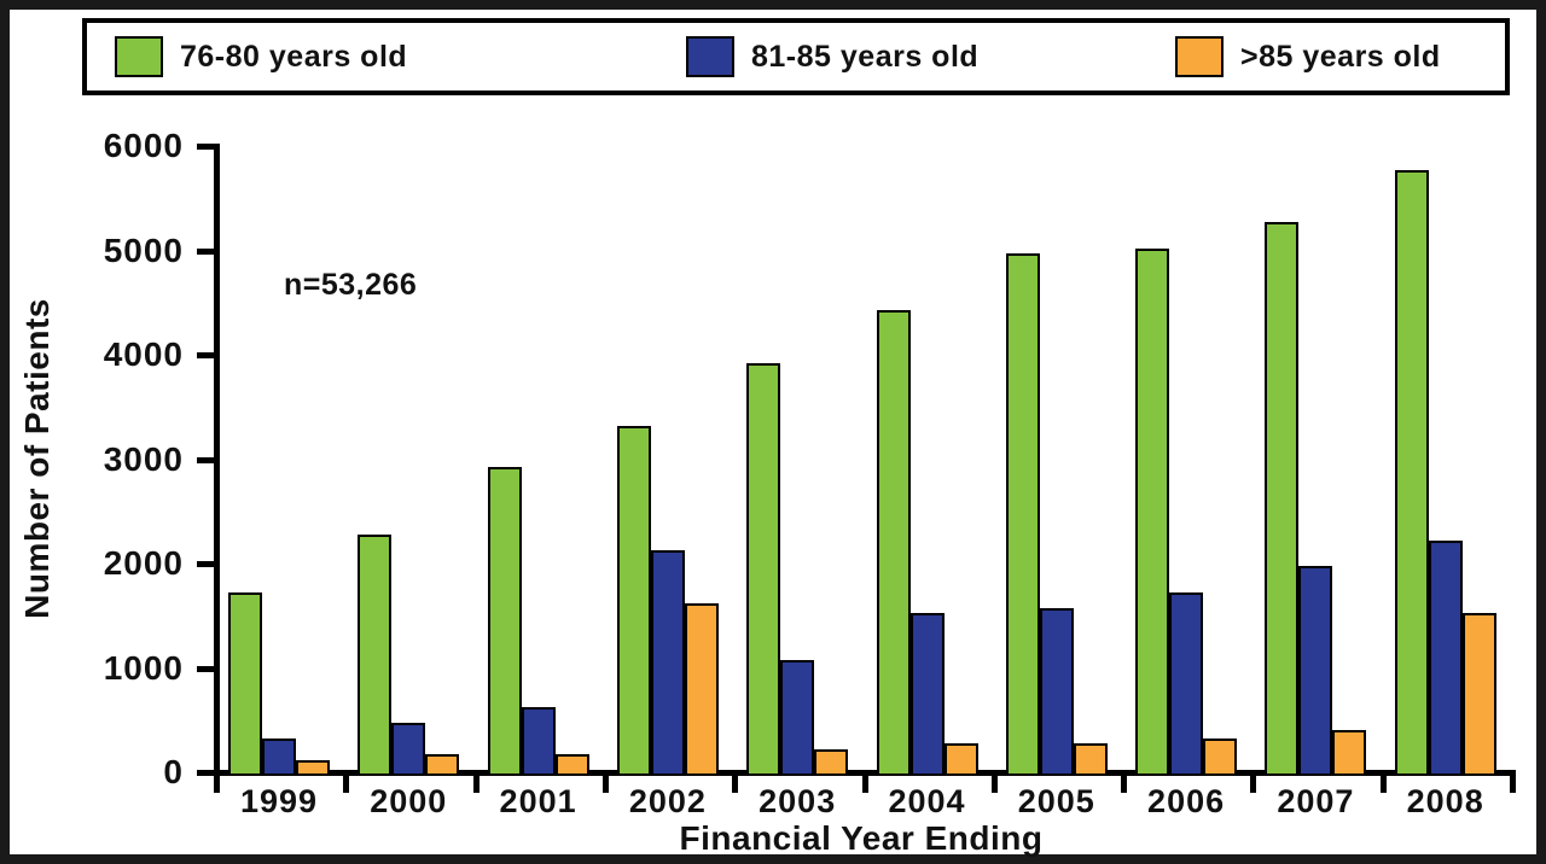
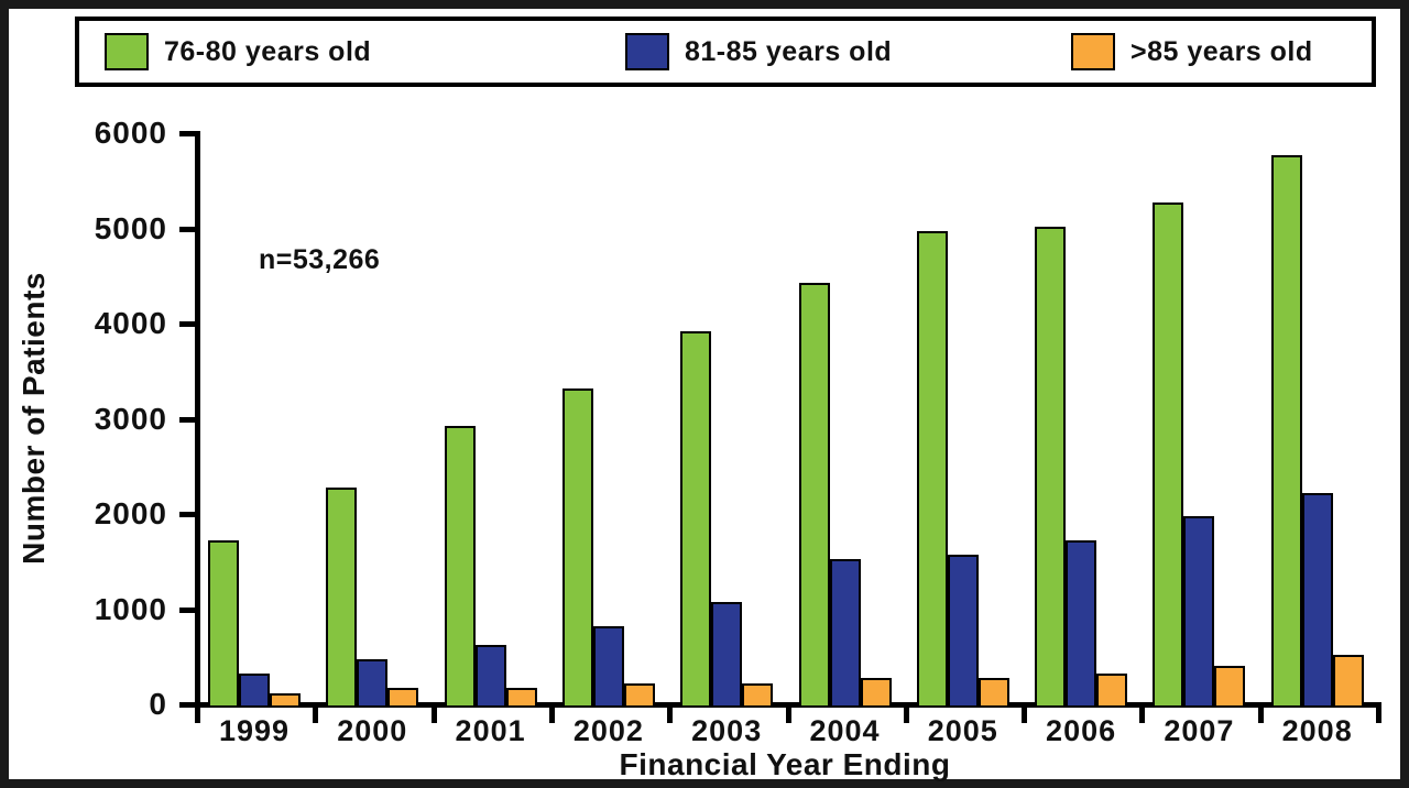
81-85 years old/2002: 2100 -> 800
>85 years old/2002: 1600 -> 200
>85 years old/2008: 1500 -> 500
